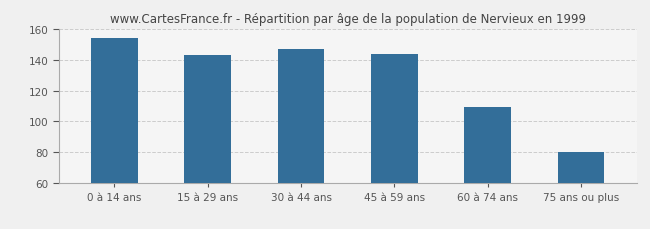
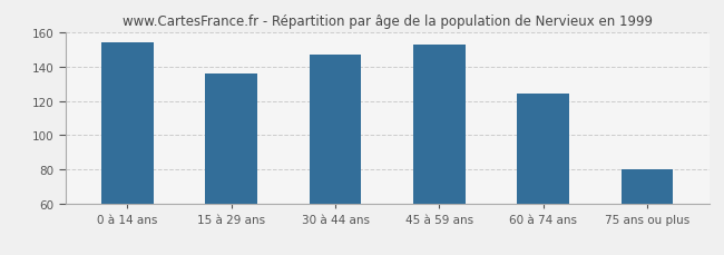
15 à 29 ans: 143 -> 136
45 à 59 ans: 144 -> 153
60 à 74 ans: 109 -> 124
